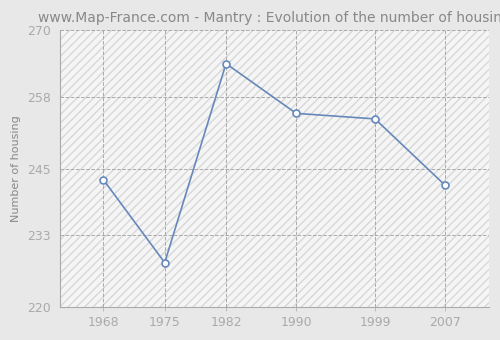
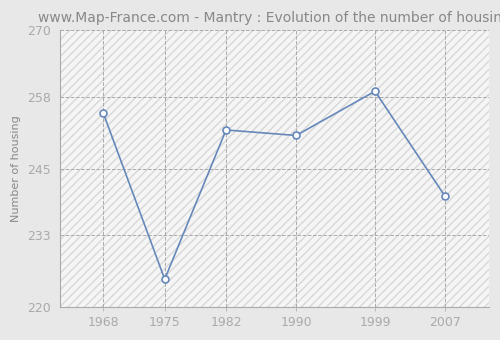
1968: 243 -> 255
1975: 228 -> 225
1982: 264 -> 252
1990: 255 -> 251
1999: 254 -> 259
2007: 242 -> 240
